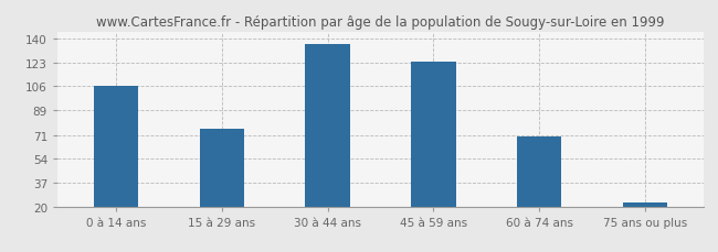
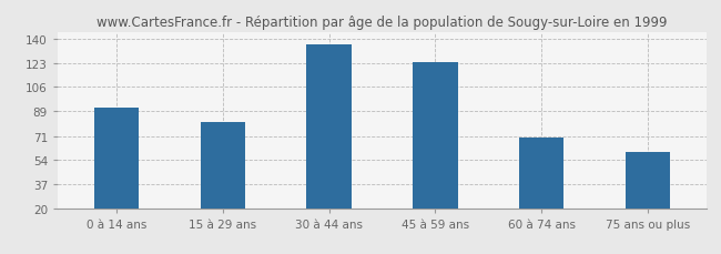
0 à 14 ans: 106 -> 91
15 à 29 ans: 76 -> 81
75 ans ou plus: 23 -> 60
